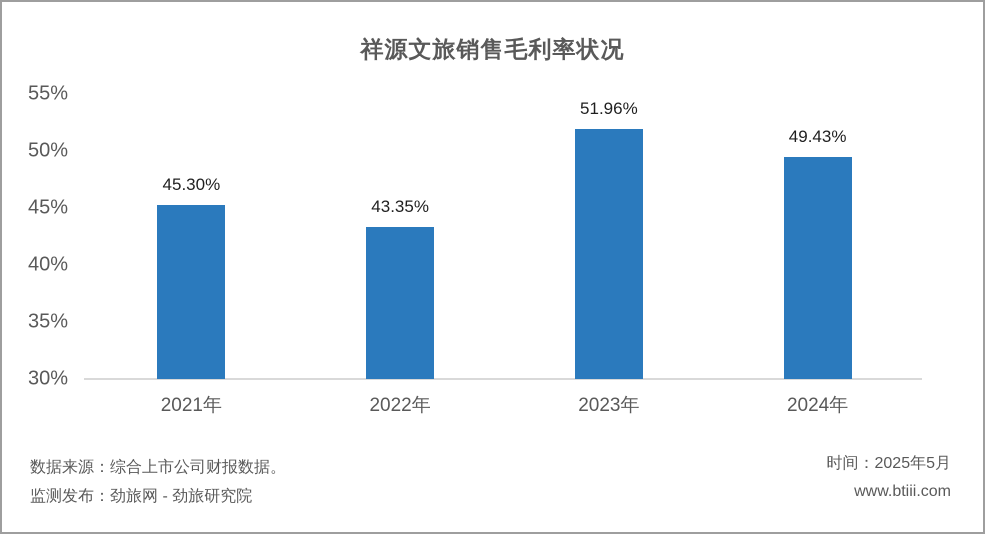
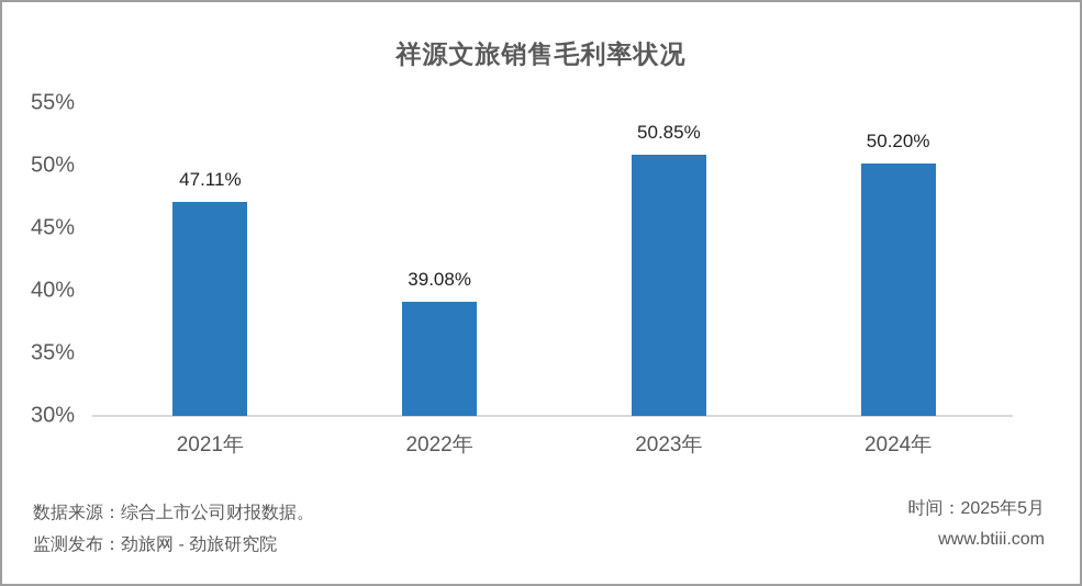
2021年: 45.30% -> 47.11%
2022年: 43.35% -> 39.08%
2023年: 51.96% -> 50.85%
2024年: 49.43% -> 50.20%
